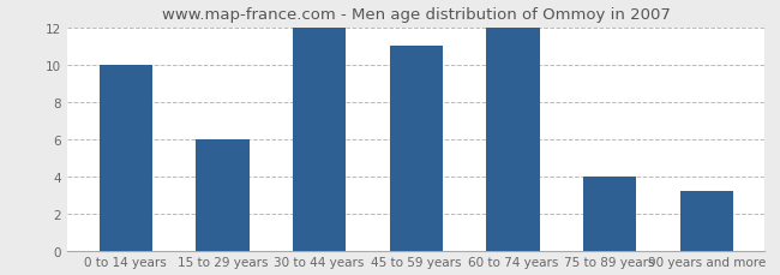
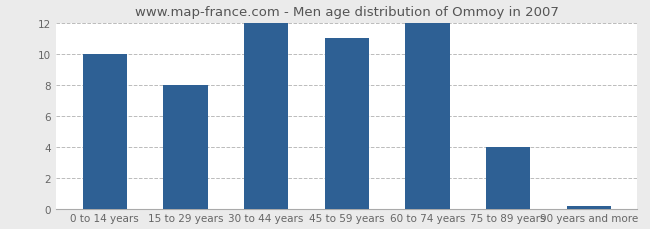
15 to 29 years: 6.0 -> 8.0
90 years and more: 3.2 -> 0.1
